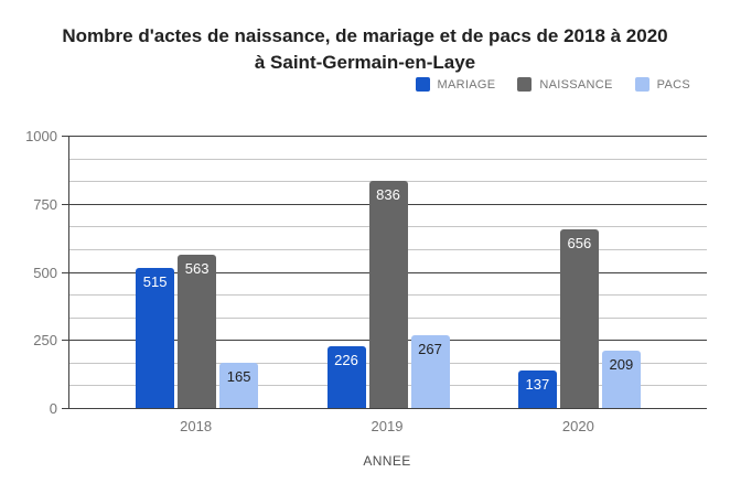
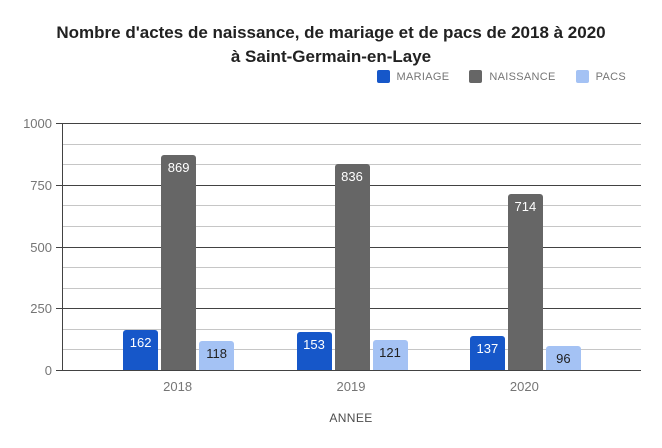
MARIAGE/2018: 515 -> 162
NAISSANCE/2018: 563 -> 869
PACS/2018: 165 -> 118
MARIAGE/2019: 226 -> 153
PACS/2019: 267 -> 121
NAISSANCE/2020: 656 -> 714
PACS/2020: 209 -> 96
